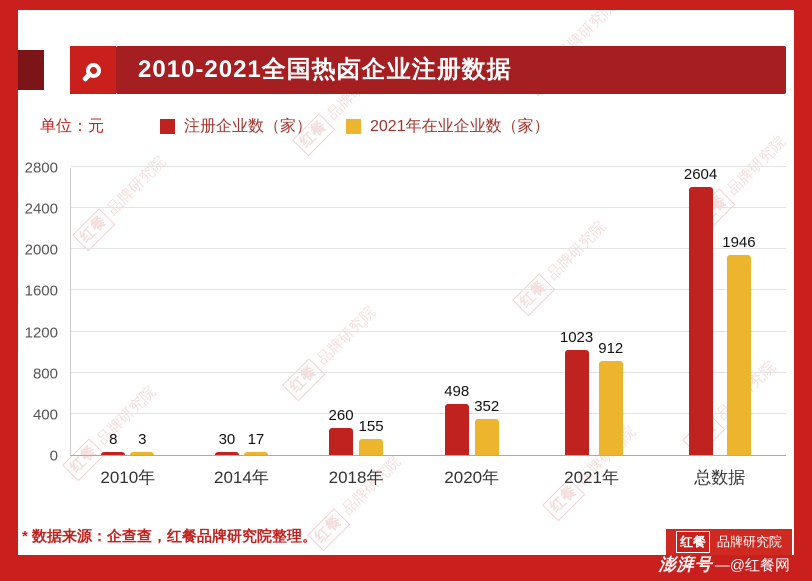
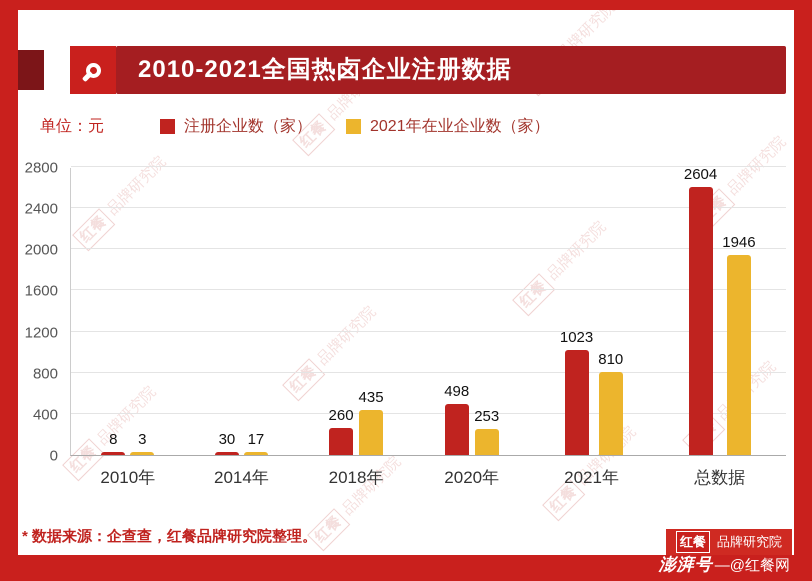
2021年在业企业数（家）/2018年: 155 -> 435
2021年在业企业数（家）/2020年: 352 -> 253
2021年在业企业数（家）/2021年: 912 -> 810
